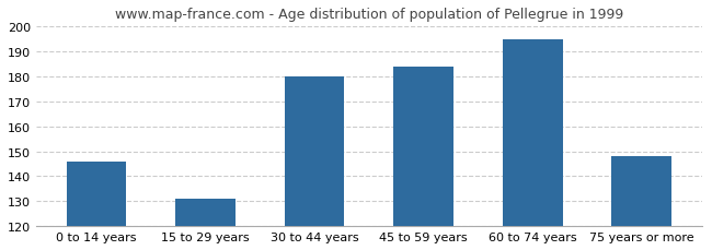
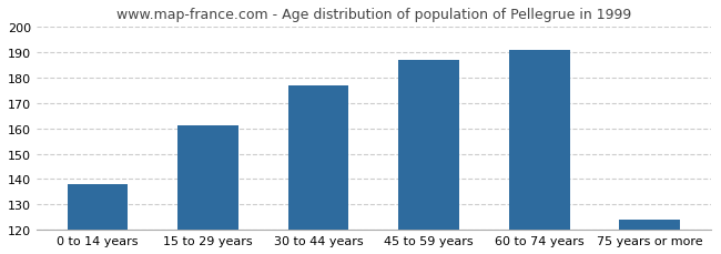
0 to 14 years: 146 -> 138
15 to 29 years: 131 -> 161
30 to 44 years: 180 -> 177
45 to 59 years: 184 -> 187
60 to 74 years: 195 -> 191
75 years or more: 148 -> 124
